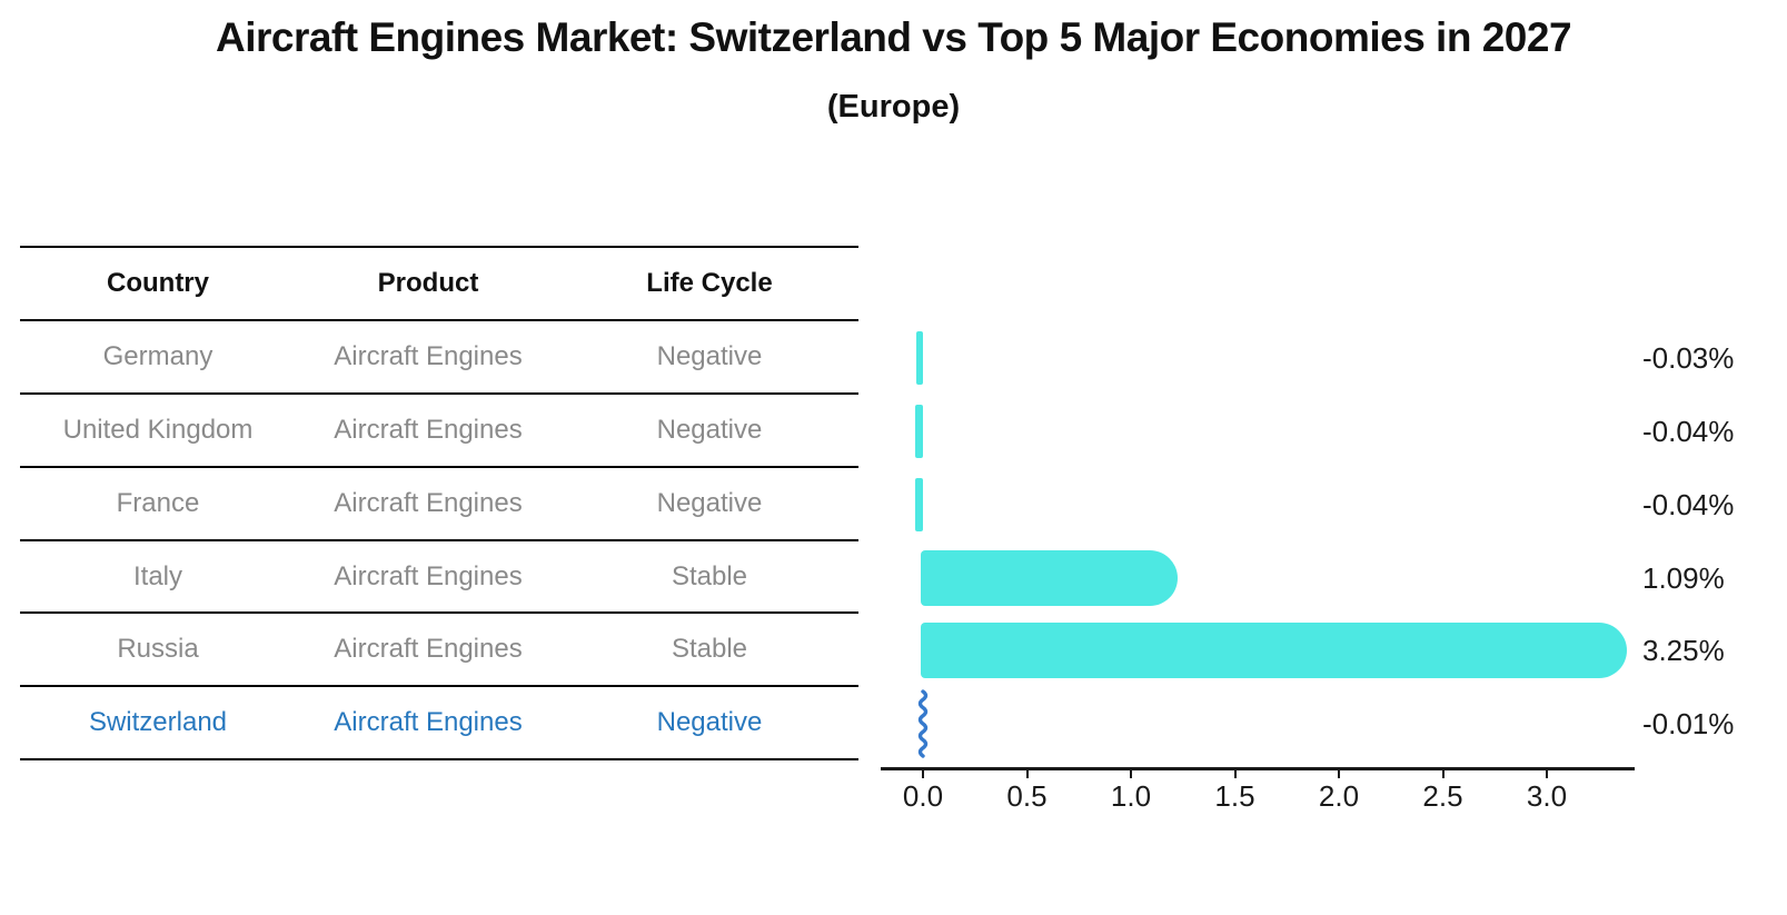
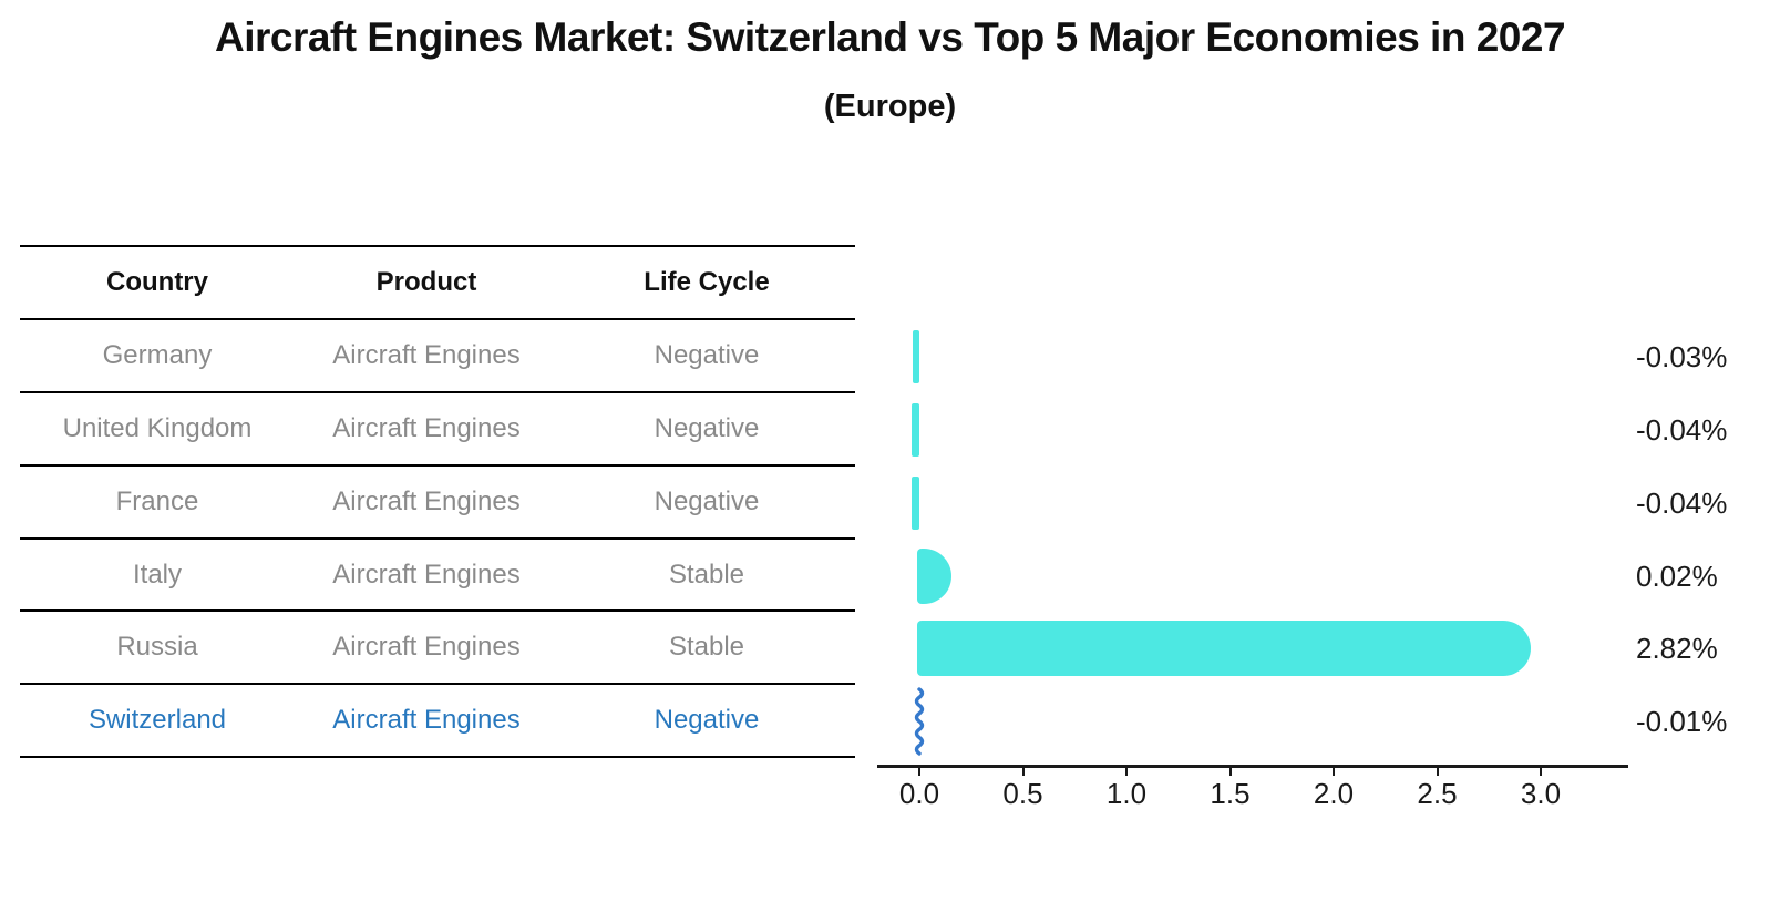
Italy: 1.09% -> 0.02%
Russia: 3.25% -> 2.82%
